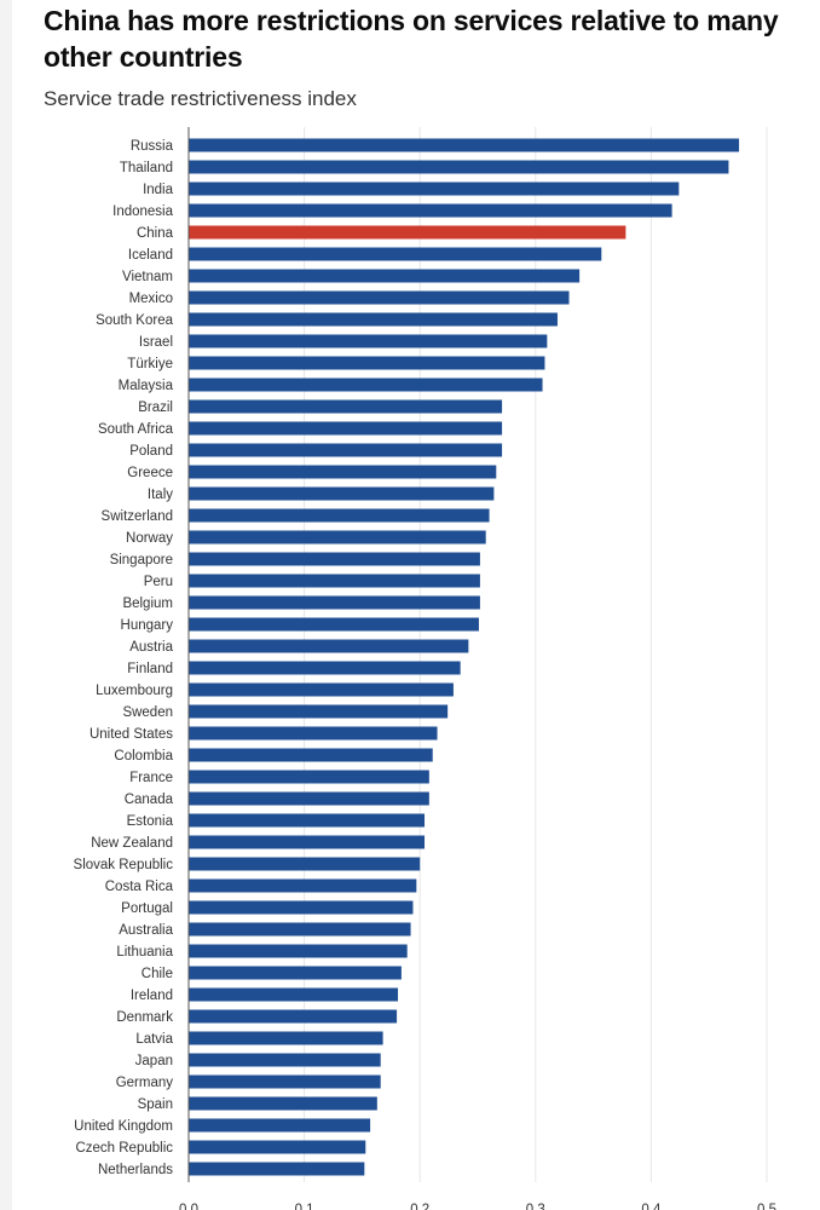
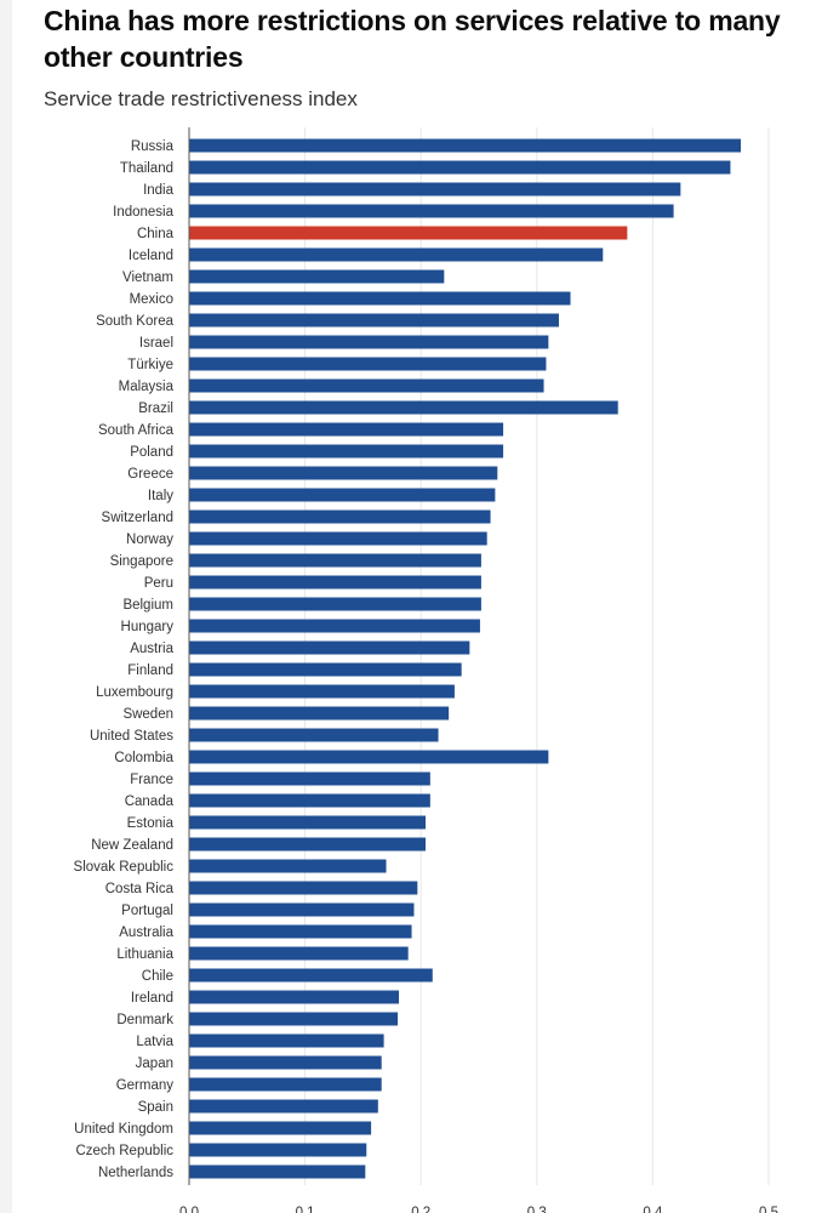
Vietnam: 0.34 -> 0.22
Brazil: 0.27 -> 0.37
Colombia: 0.21 -> 0.31
Slovak Republic: 0.20 -> 0.17
Chile: 0.18 -> 0.21
